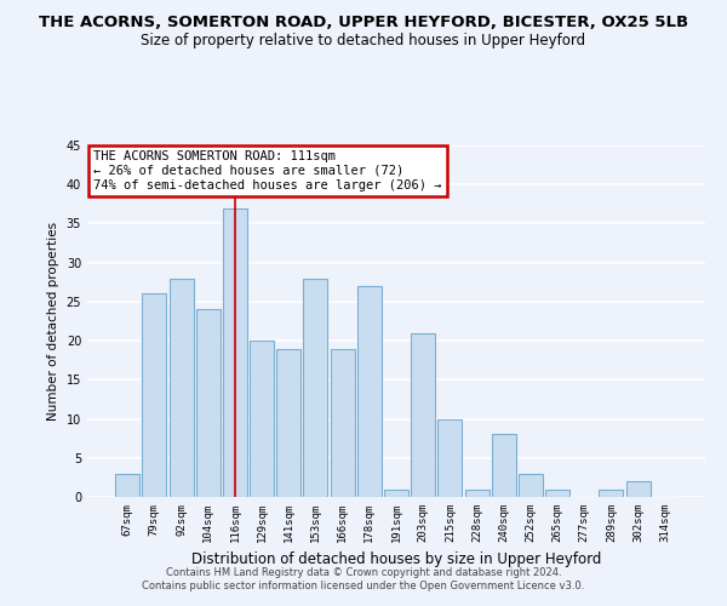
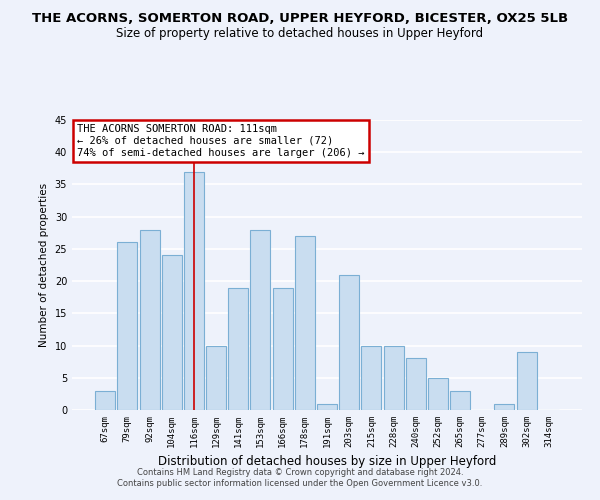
129sqm: 20 -> 10
228sqm: 1 -> 10
252sqm: 3 -> 5
265sqm: 1 -> 3
302sqm: 2 -> 9
